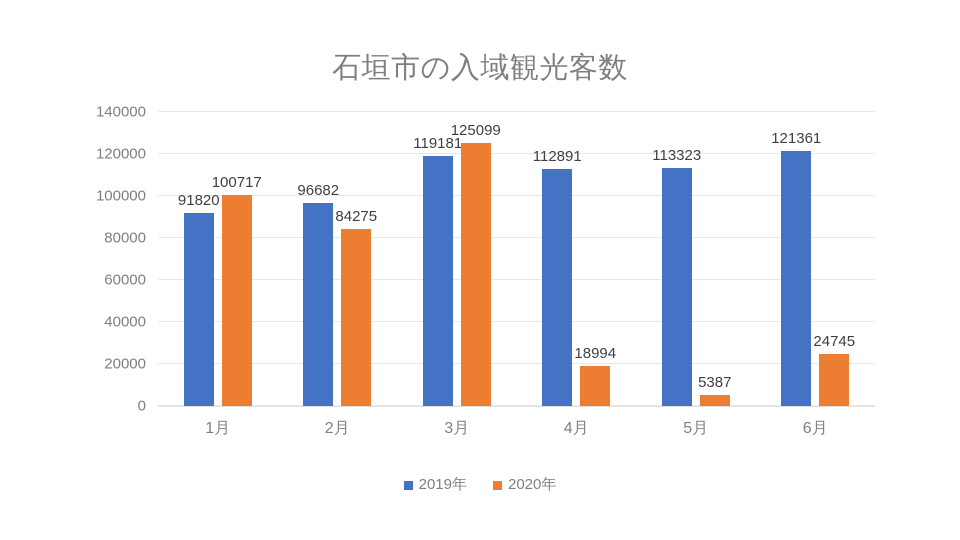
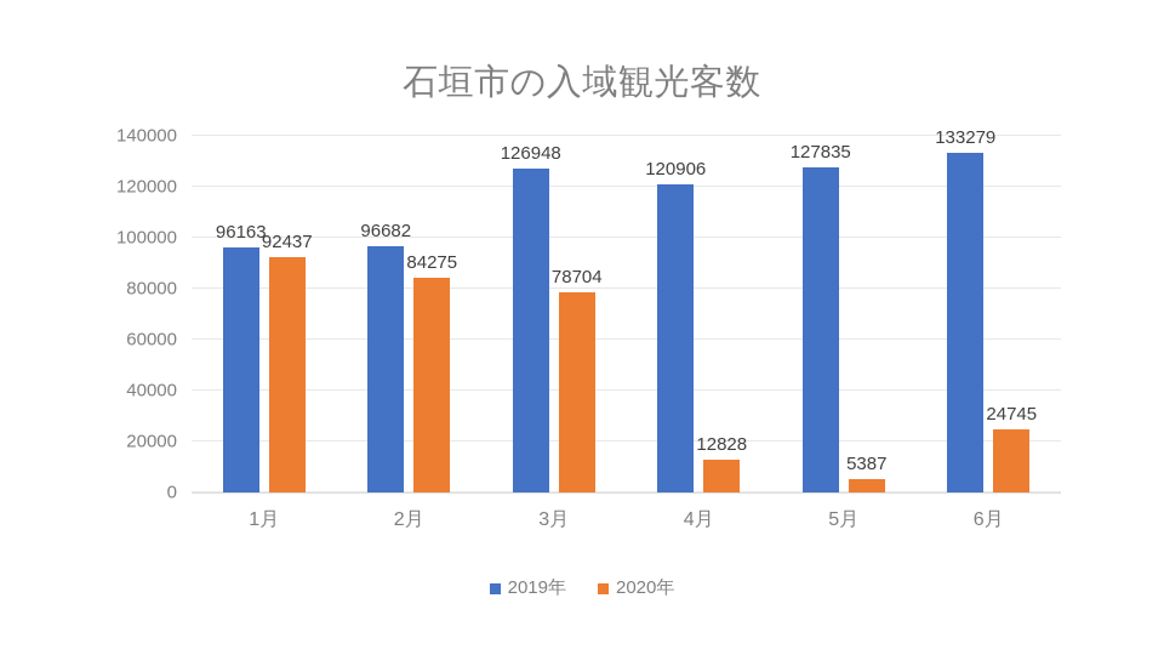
2019年/1月: 91820 -> 96163
2020年/1月: 100717 -> 92437
2019年/3月: 119181 -> 126948
2020年/3月: 125099 -> 78704
2019年/4月: 112891 -> 120906
2020年/4月: 18994 -> 12828
2019年/5月: 113323 -> 127835
2019年/6月: 121361 -> 133279
